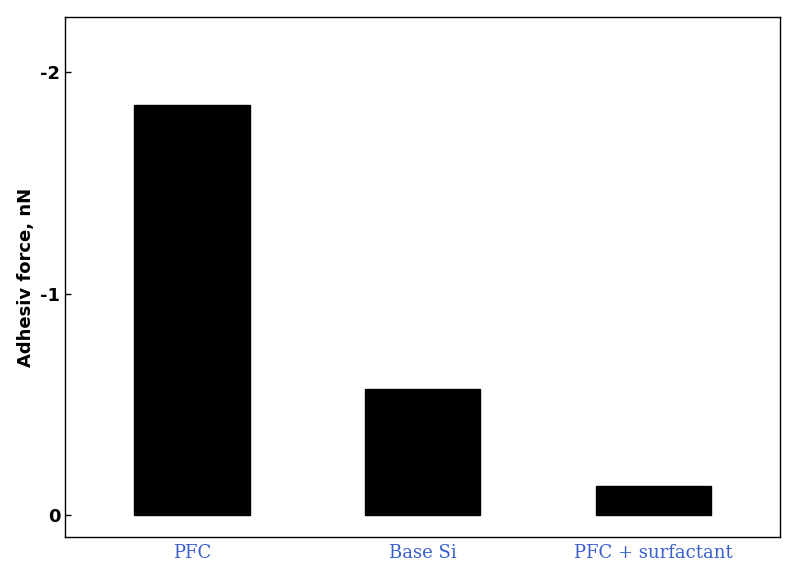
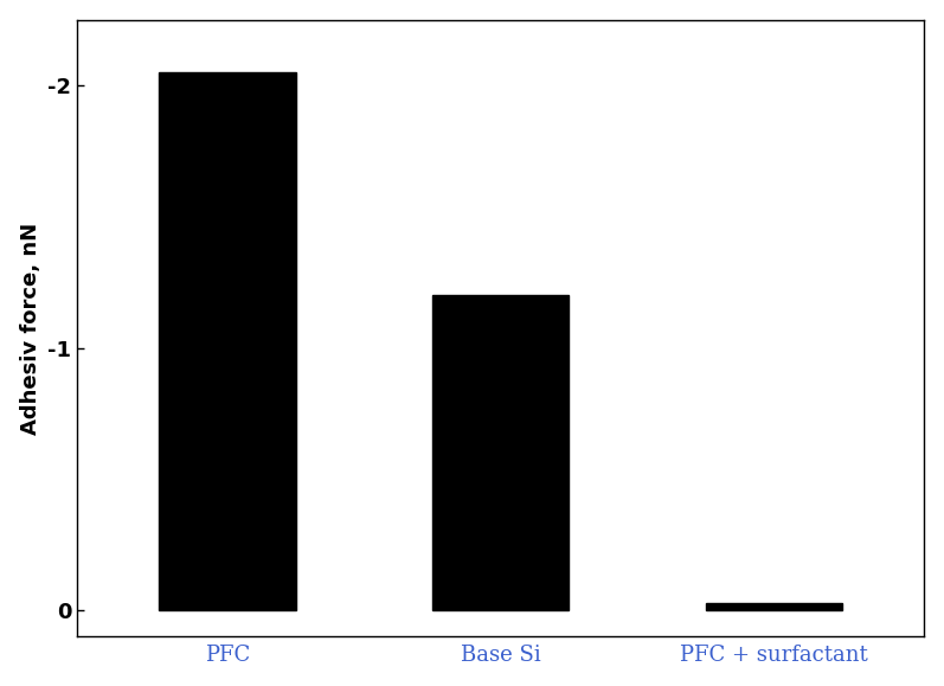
PFC: -1.85 -> -2.05
Base Si: -0.57 -> -1.20
PFC + surfactant: -0.13 -> -0.03
